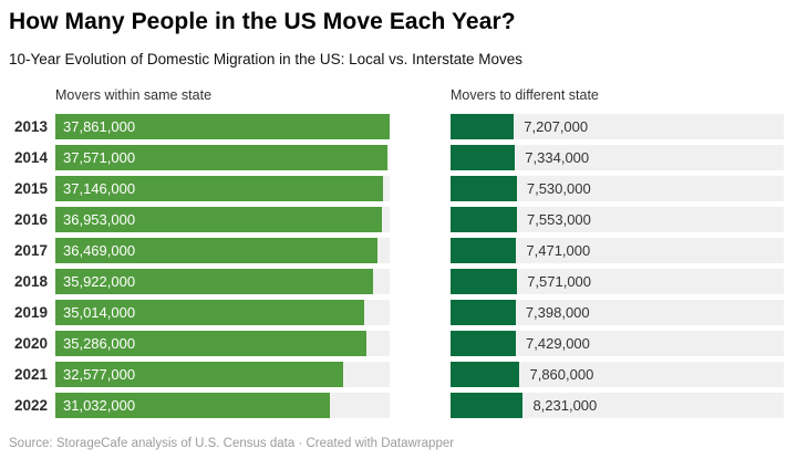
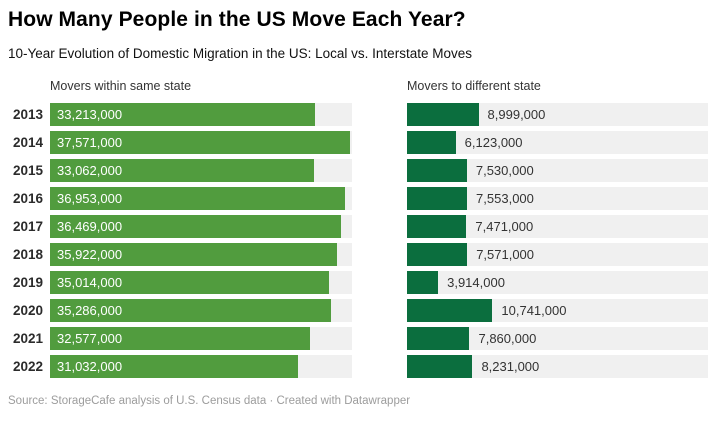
Movers within same state/2013: 37,861,000 -> 33,213,000
Movers to different state/2013: 7,207,000 -> 8,999,000
Movers to different state/2014: 7,334,000 -> 6,123,000
Movers within same state/2015: 37,146,000 -> 33,062,000
Movers to different state/2019: 7,398,000 -> 3,914,000
Movers to different state/2020: 7,429,000 -> 10,741,000
